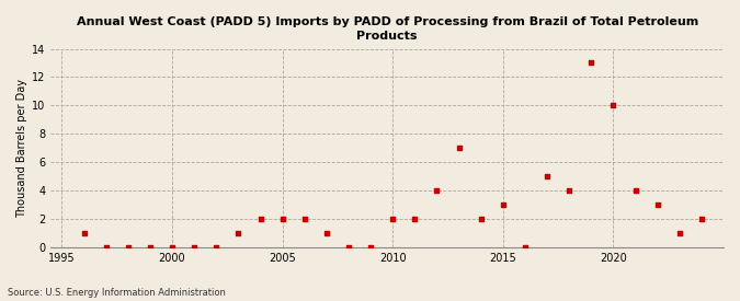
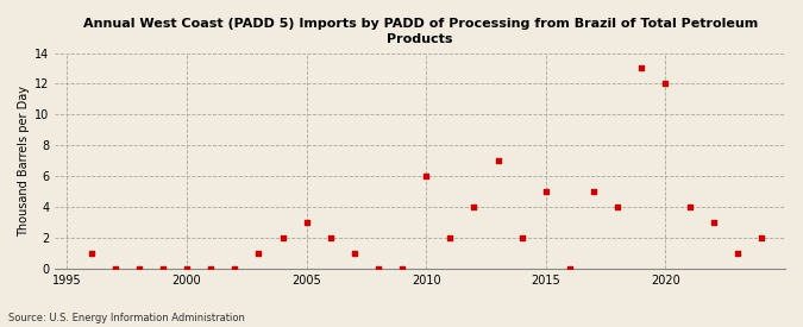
2005: 2 -> 3
2010: 2 -> 6
2015: 3 -> 5
2020: 10 -> 12
